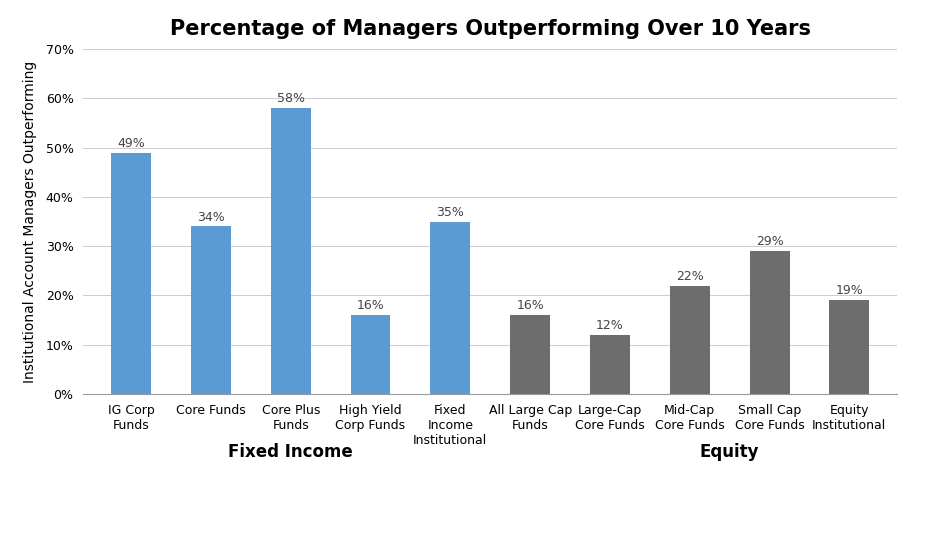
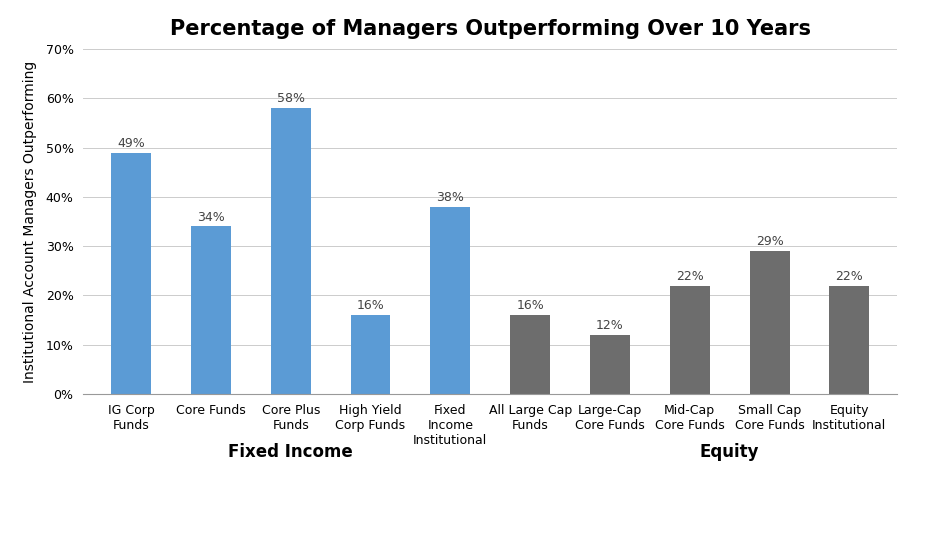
Fixed Income Institutional: 35% -> 38%
Equity Institutional: 19% -> 22%
